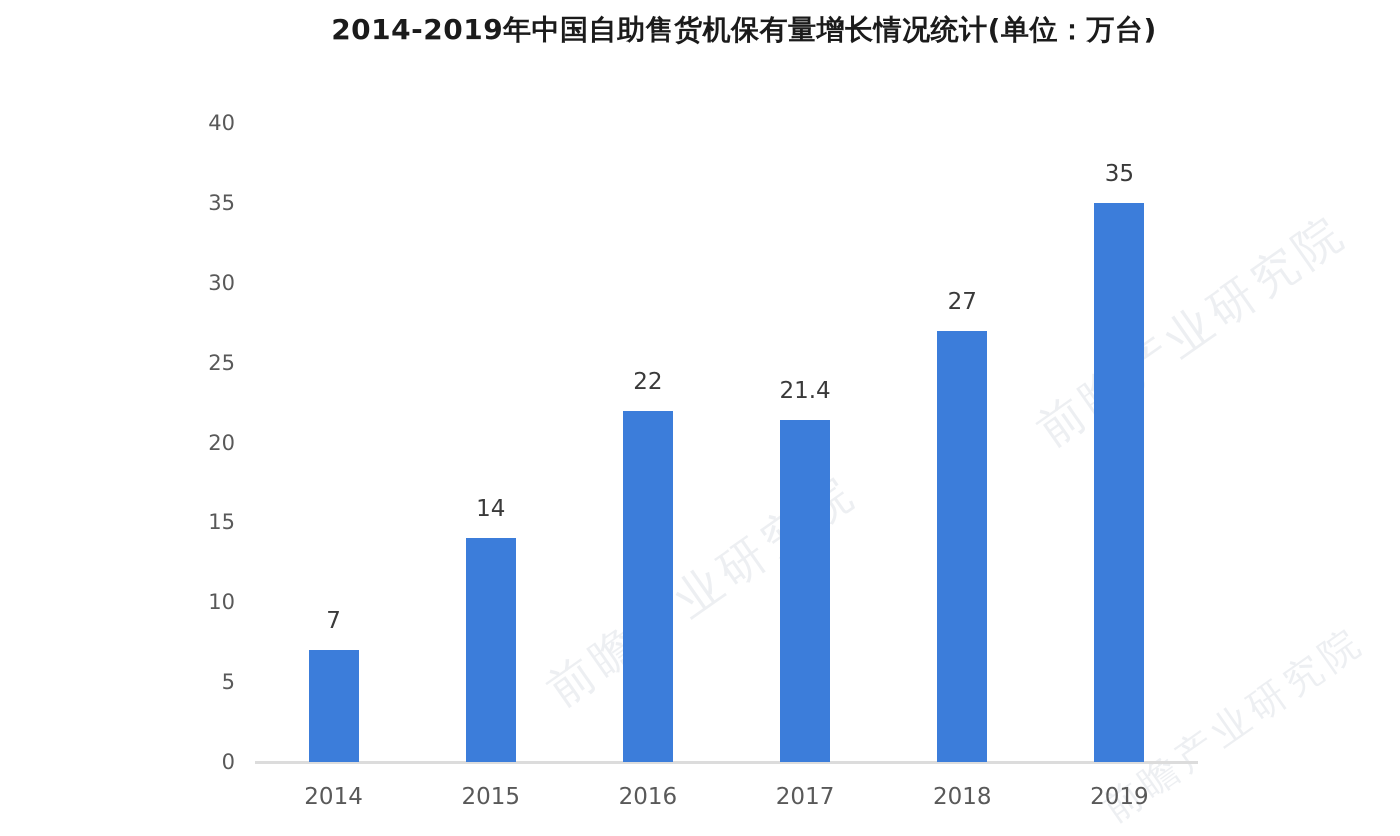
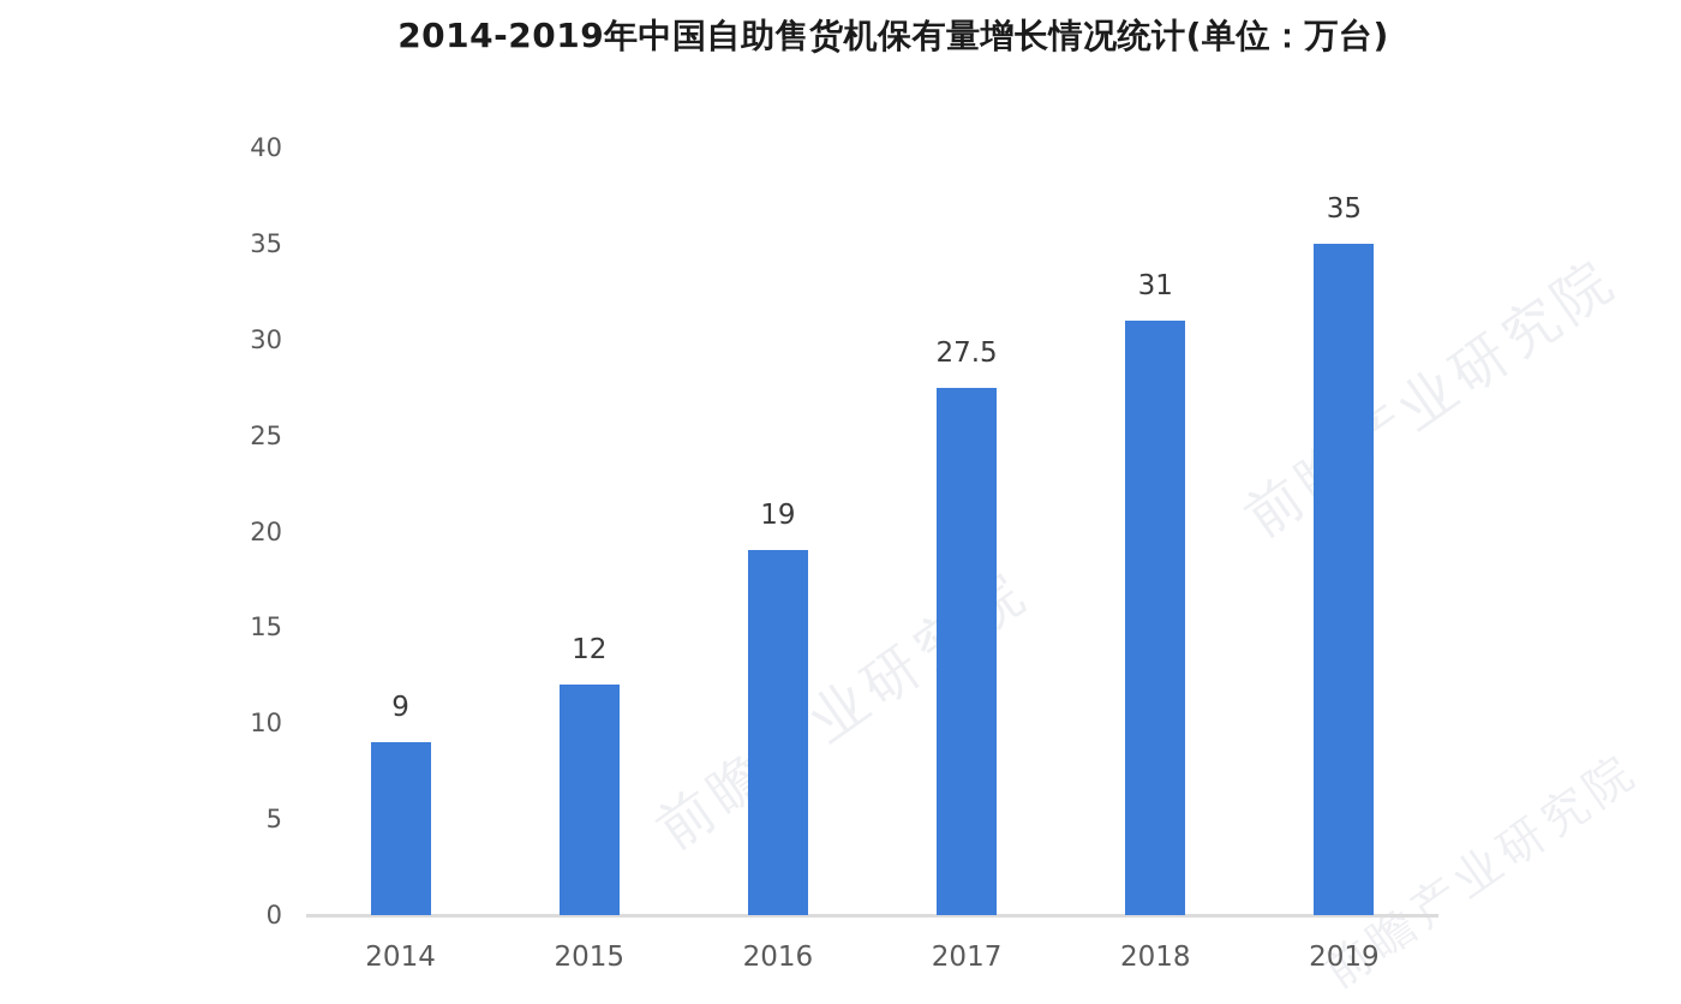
2014: 7 -> 9
2015: 14 -> 12
2016: 22 -> 19
2017: 21.4 -> 27.5
2018: 27 -> 31
